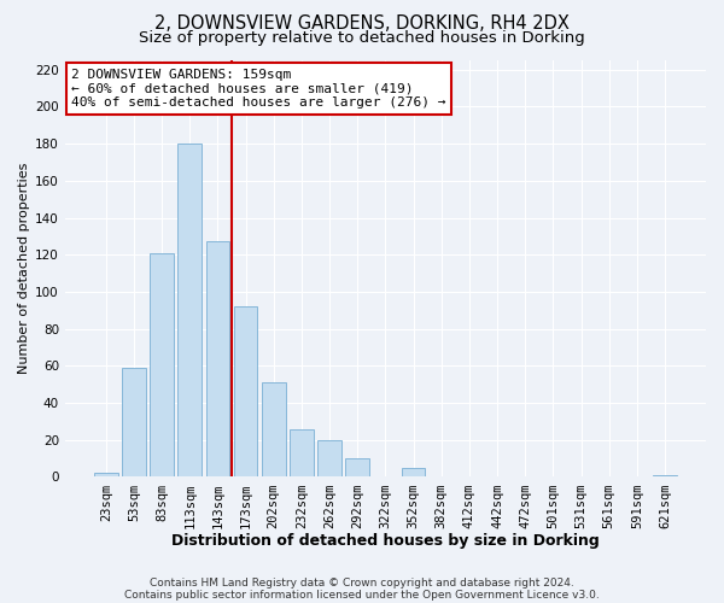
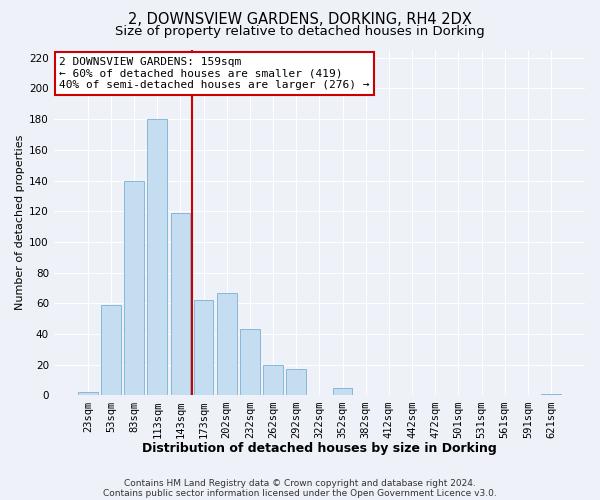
83sqm: 121 -> 140
143sqm: 127 -> 119
173sqm: 92 -> 62
202sqm: 51 -> 67
232sqm: 26 -> 43
292sqm: 10 -> 17
